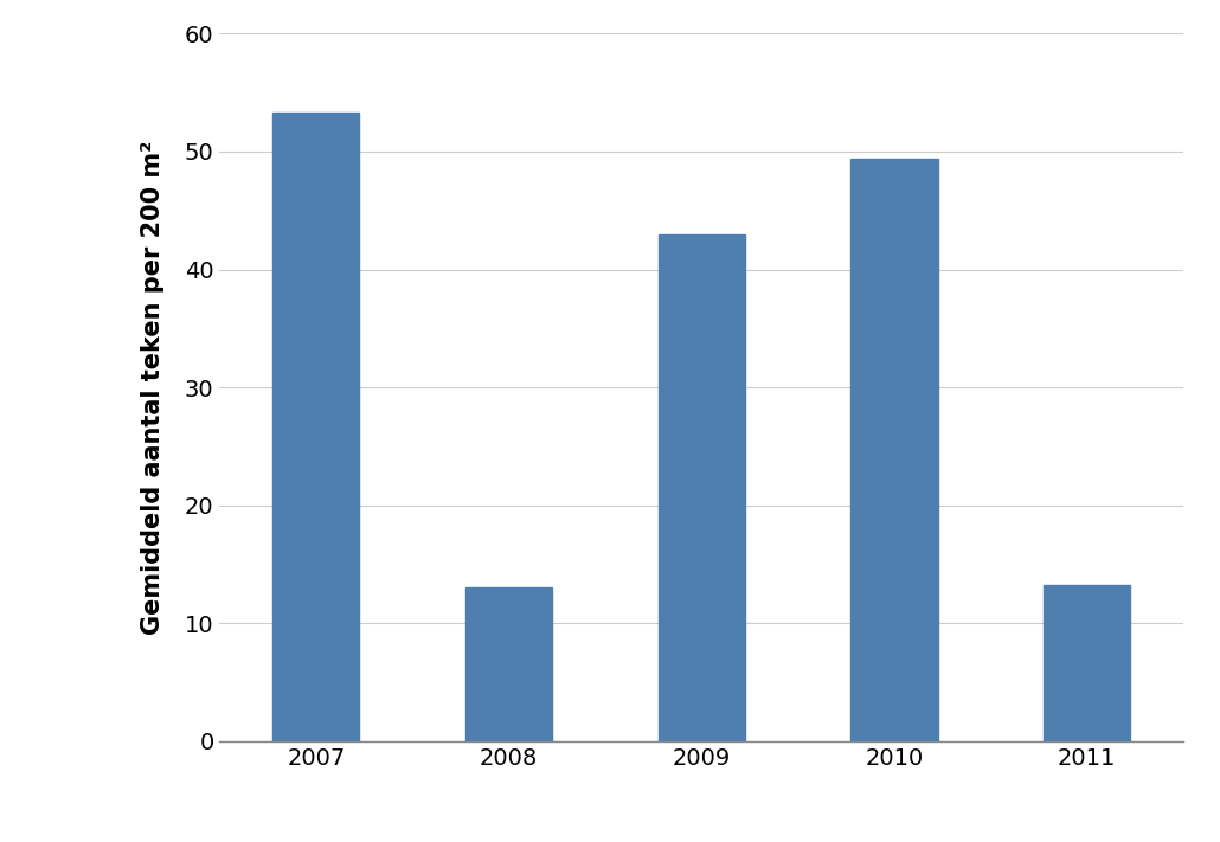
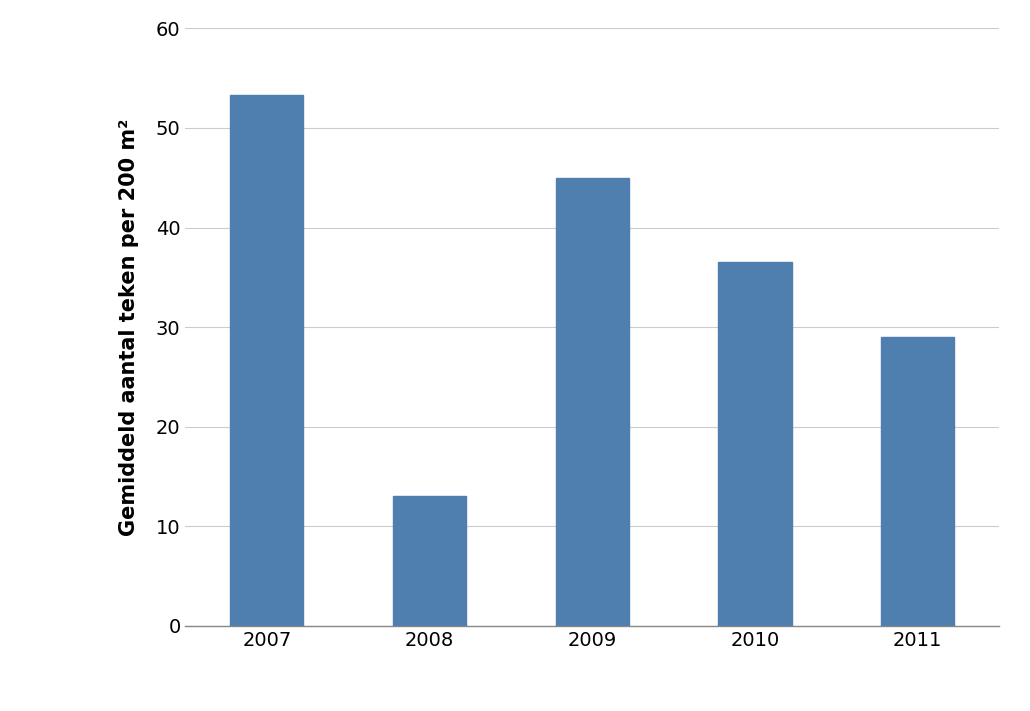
2009: 43.0 -> 45.0
2010: 49.4 -> 36.5
2011: 13.2 -> 29.0
